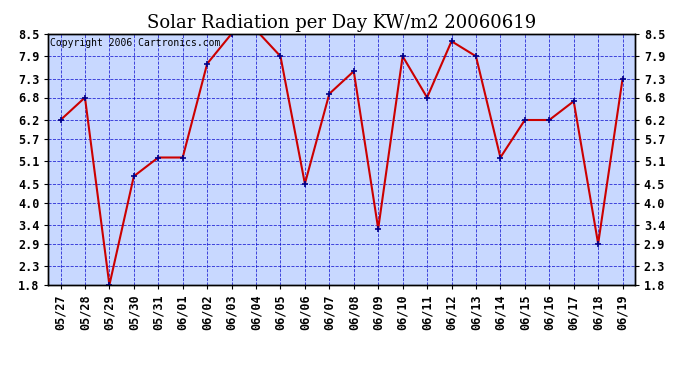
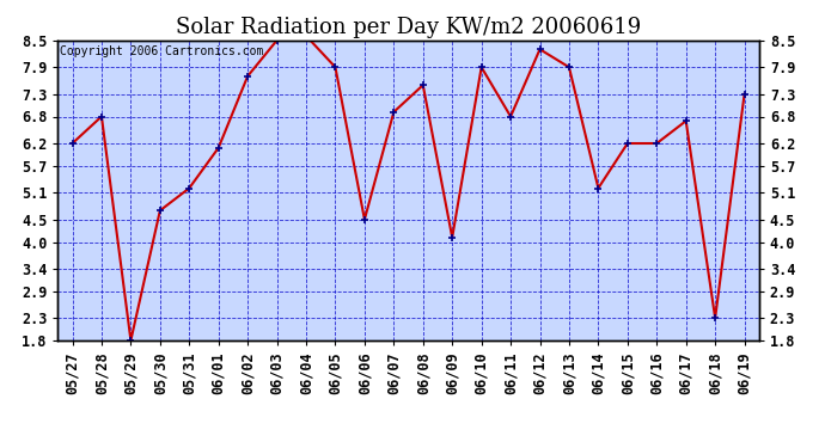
06/01: 5.2 -> 6.1
06/09: 3.3 -> 4.1
06/18: 2.9 -> 2.3
